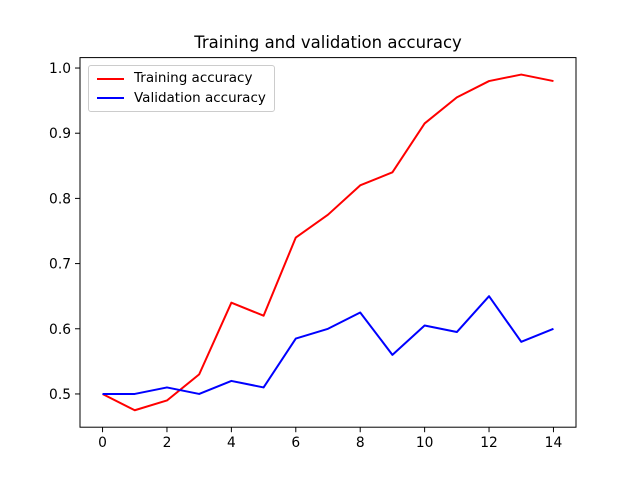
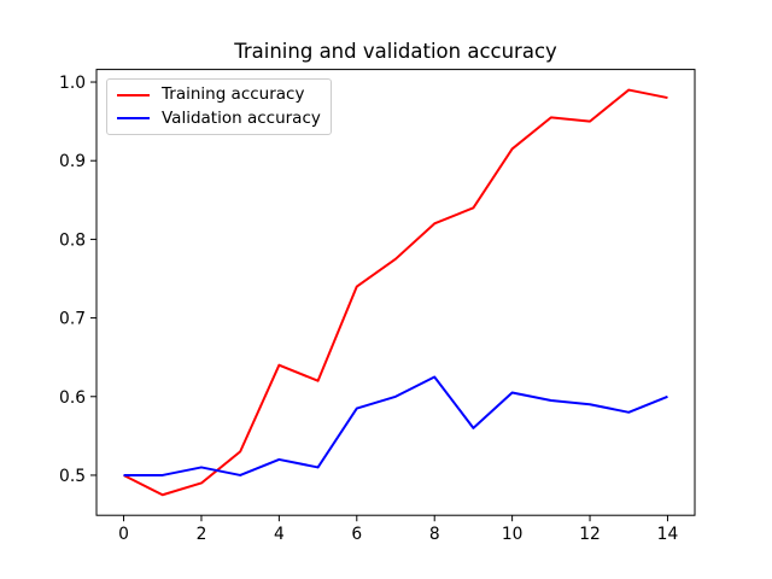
Training accuracy/12: 0.98 -> 0.95
Validation accuracy/12: 0.65 -> 0.59
